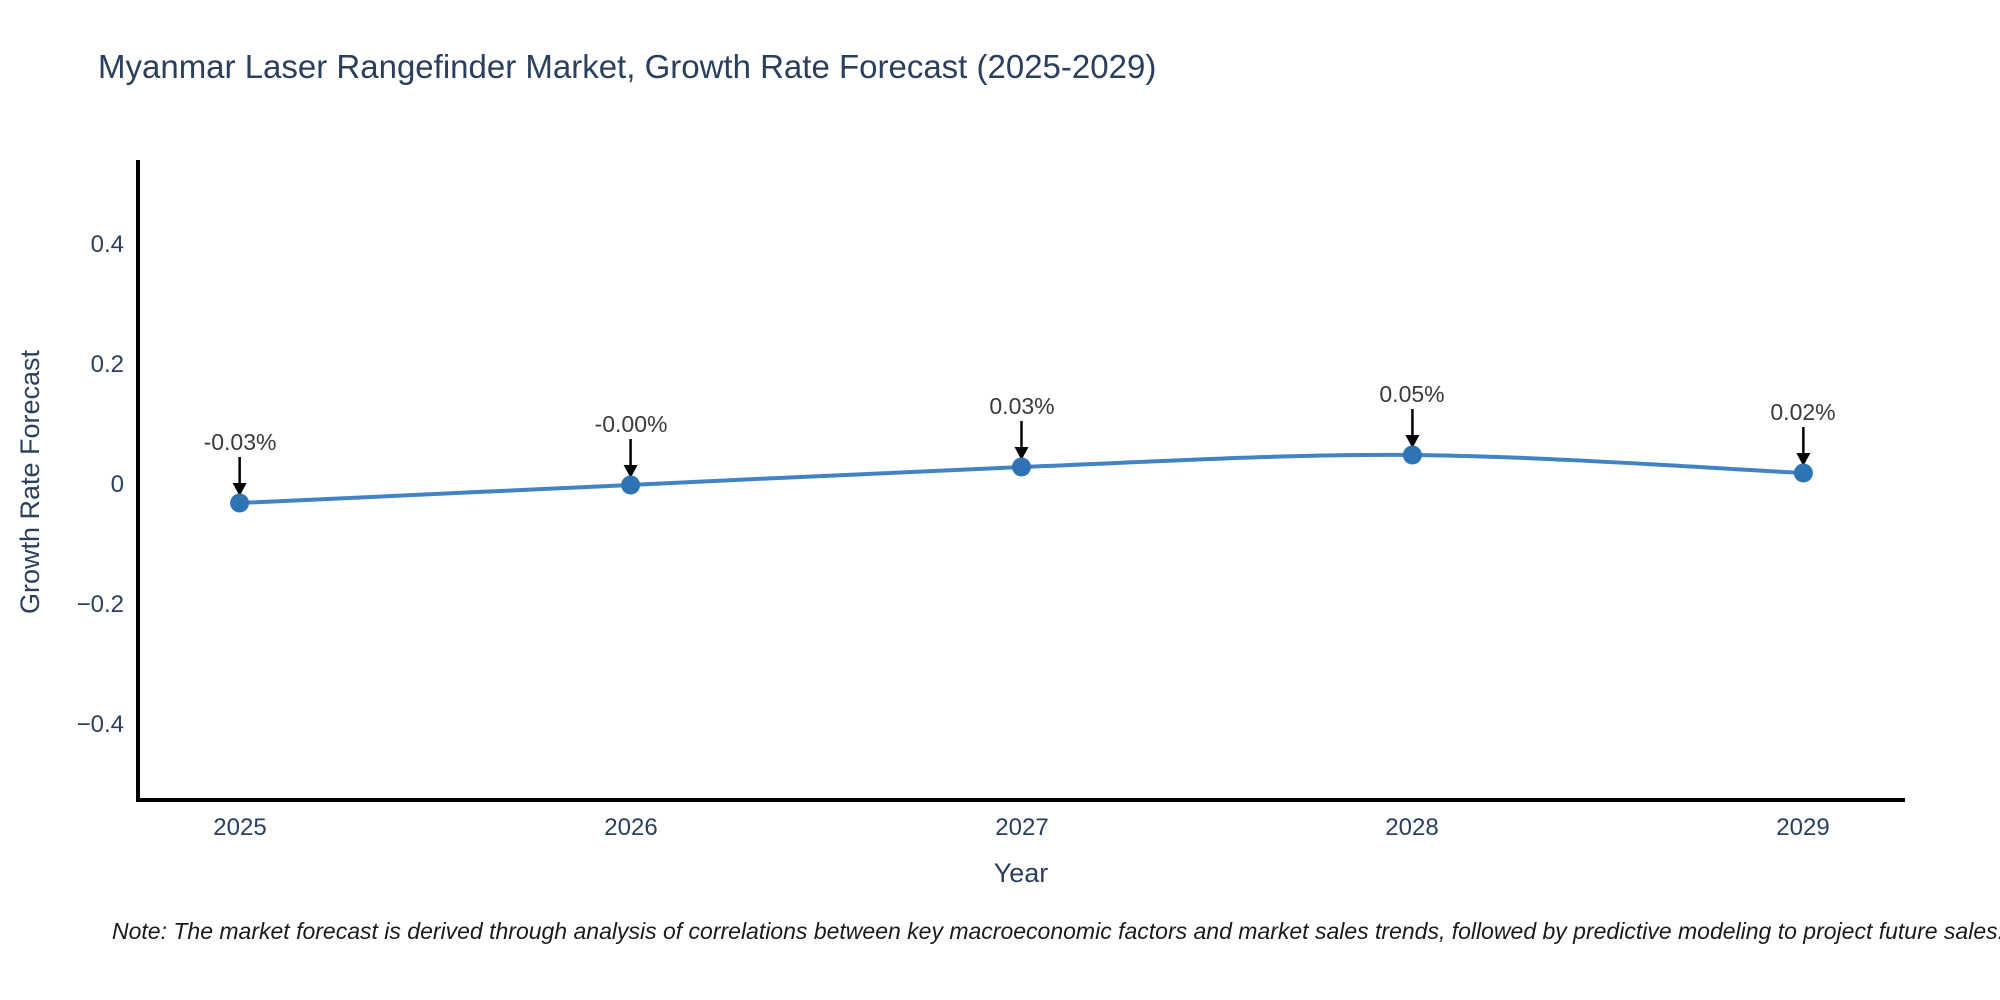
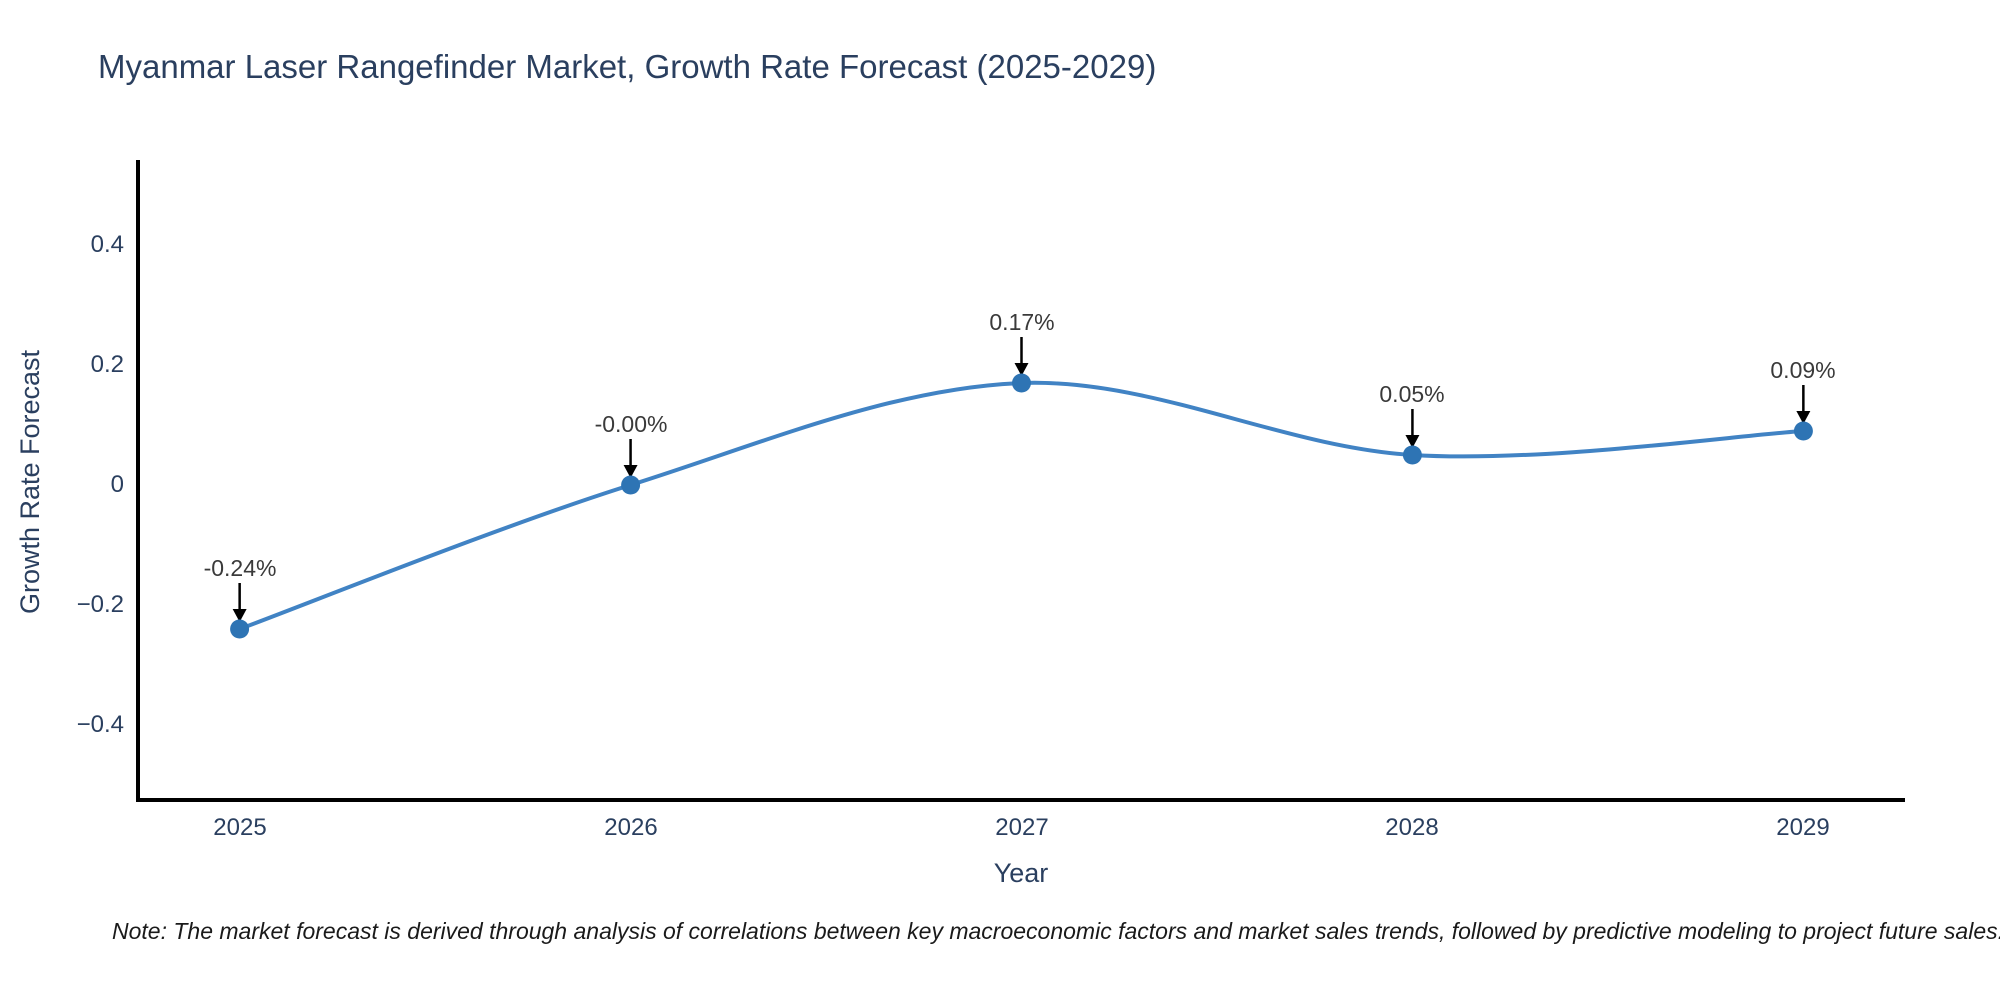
2025: -0.03% -> -0.24%
2027: 0.03% -> 0.17%
2029: 0.02% -> 0.09%
